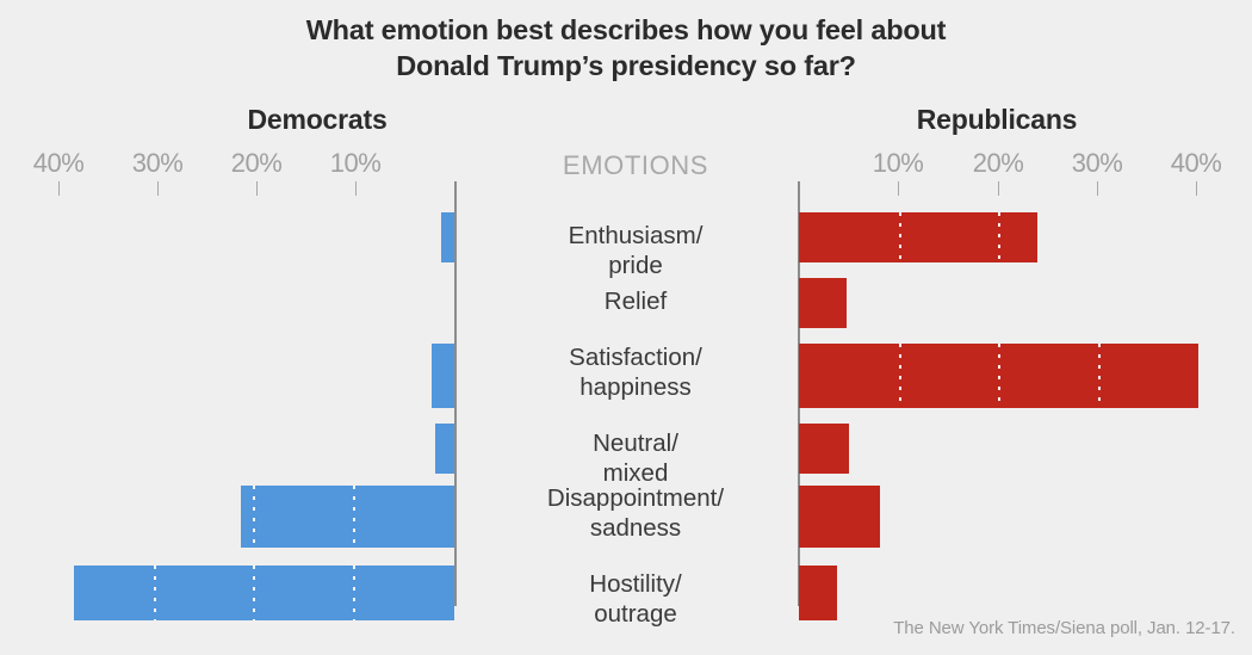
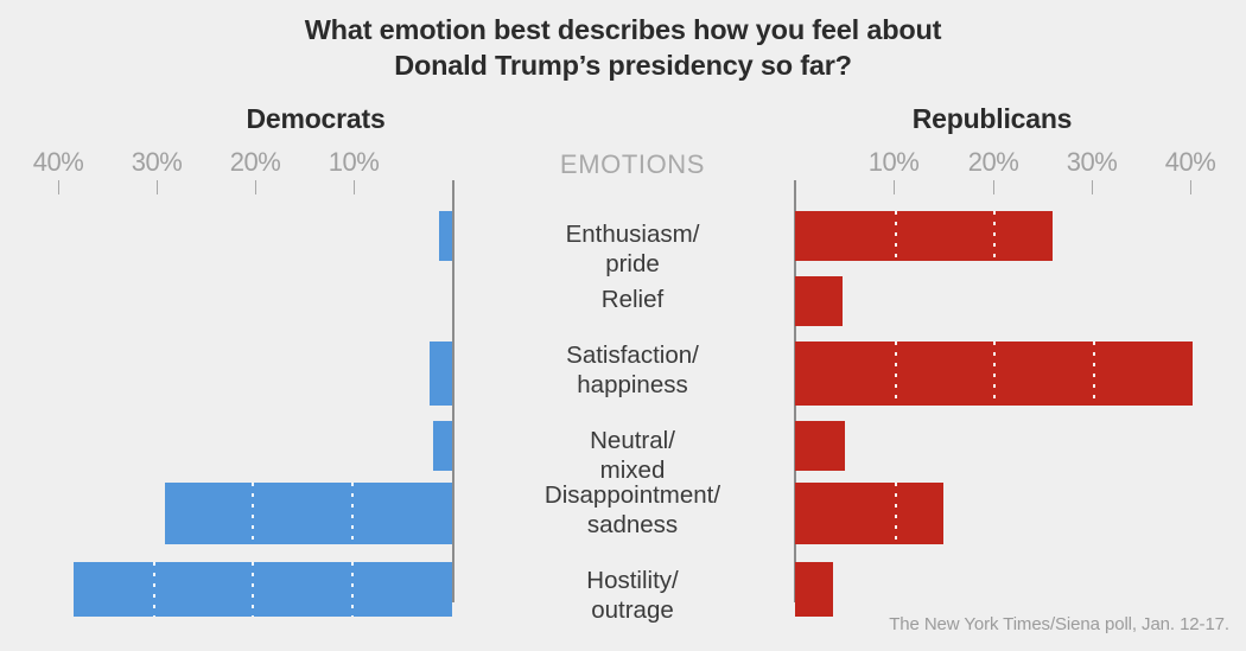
Republicans/Enthusiasm/pride: 24% -> 26%
Democrats/Disappointment/ sadness: 21% -> 29%
Republicans/Disappointment/ sadness: 8% -> 15%
